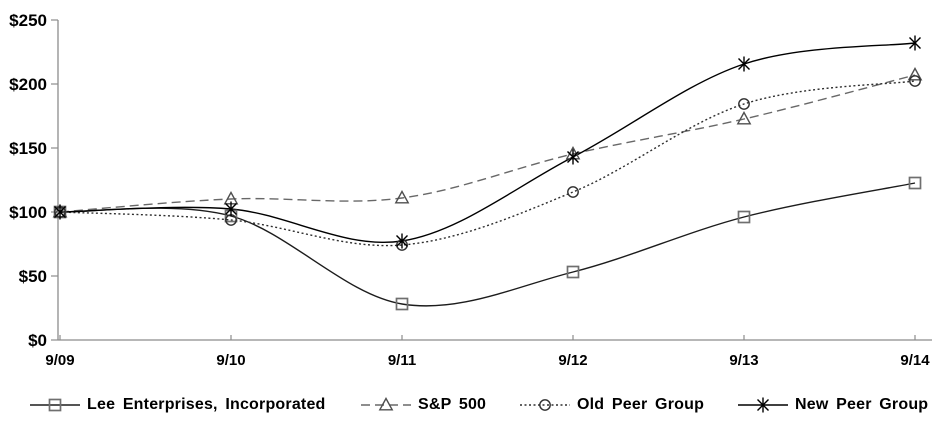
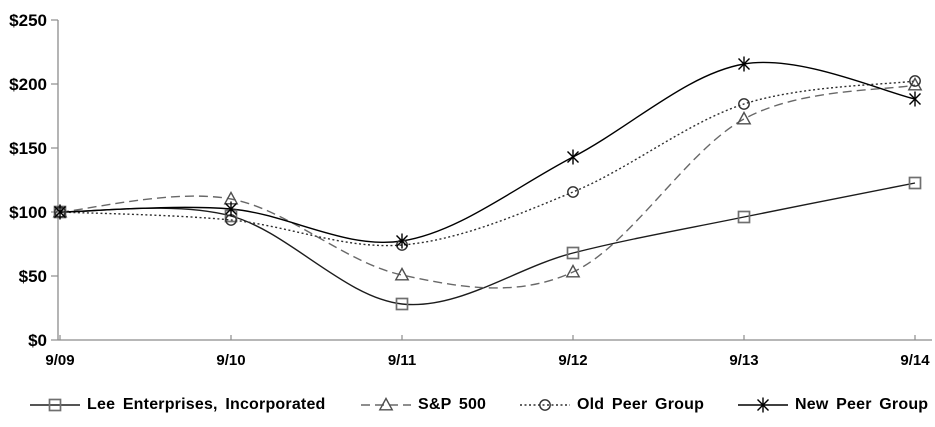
S&P 500/9/11: $111 -> $51
Lee Enterprises, Incorporated/9/12: $53 -> $68
S&P 500/9/12: $145 -> $53
S&P 500/9/14: $207 -> $199
New Peer Group/9/14: $232 -> $188
